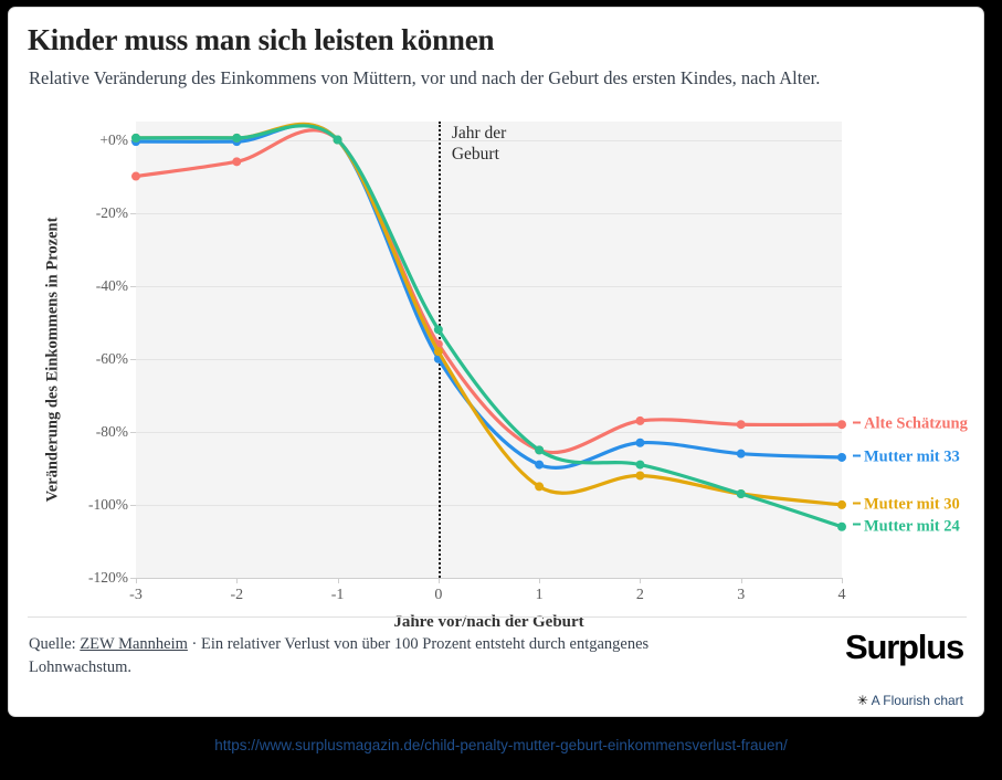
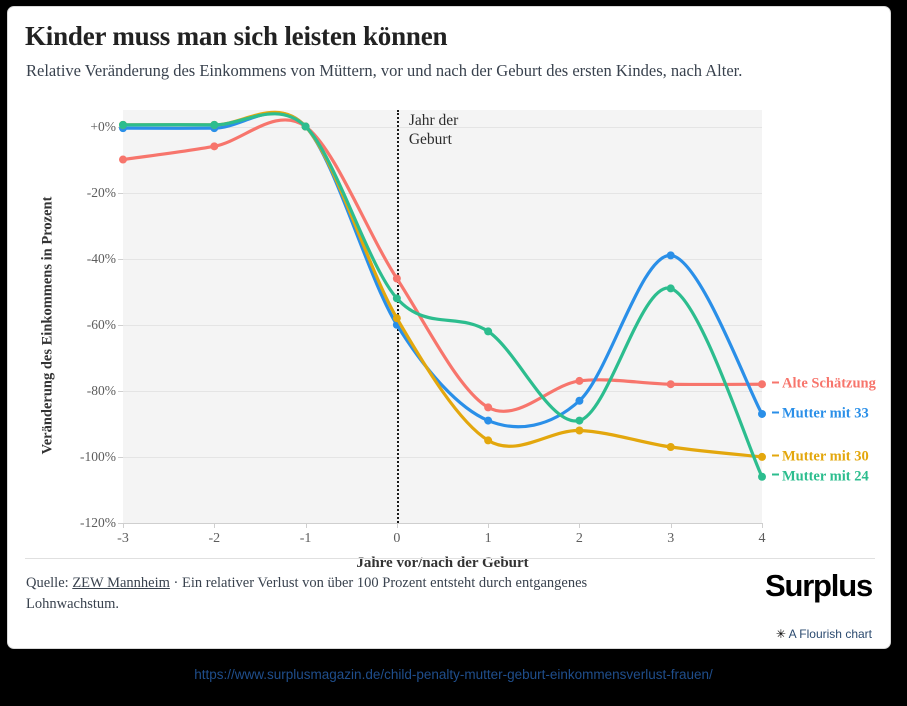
Alte Schätzung/0: -56% -> -46%
Mutter mit 24/1: -85% -> -62%
Mutter mit 33/3: -86% -> -39%
Mutter mit 24/3: -97% -> -49%
